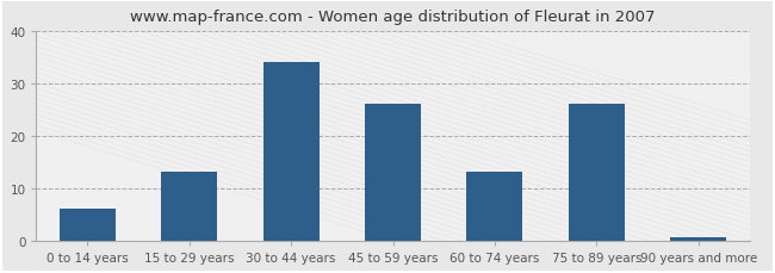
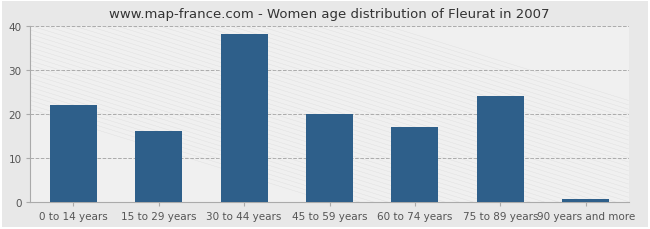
0 to 14 years: 6.0 -> 22.0
15 to 29 years: 13.0 -> 16.0
30 to 44 years: 34.0 -> 38.0
45 to 59 years: 26.0 -> 20.0
60 to 74 years: 13.0 -> 17.0
75 to 89 years: 26.0 -> 24.0
